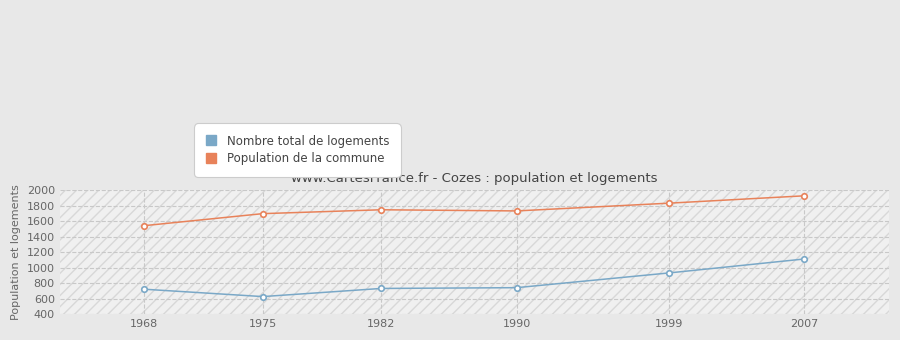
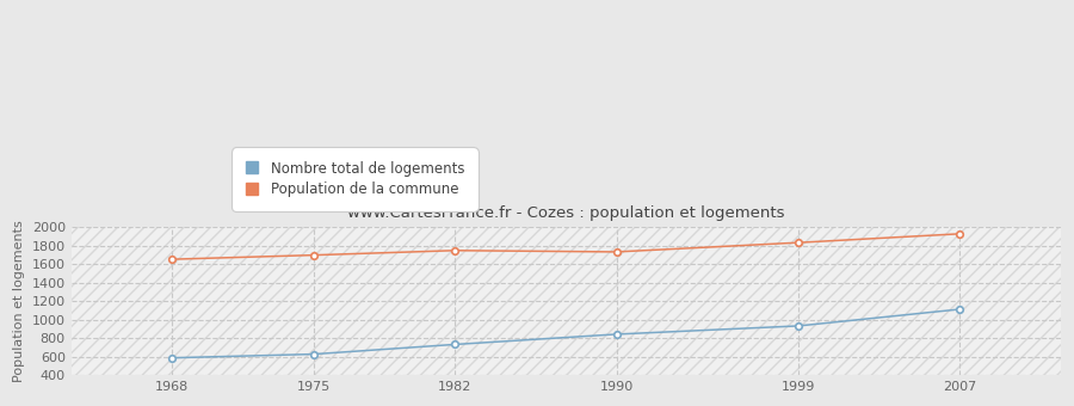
Nombre total de logements/1968: 720 -> 580
Population de la commune/1968: 1540 -> 1650
Nombre total de logements/1990: 740 -> 840
